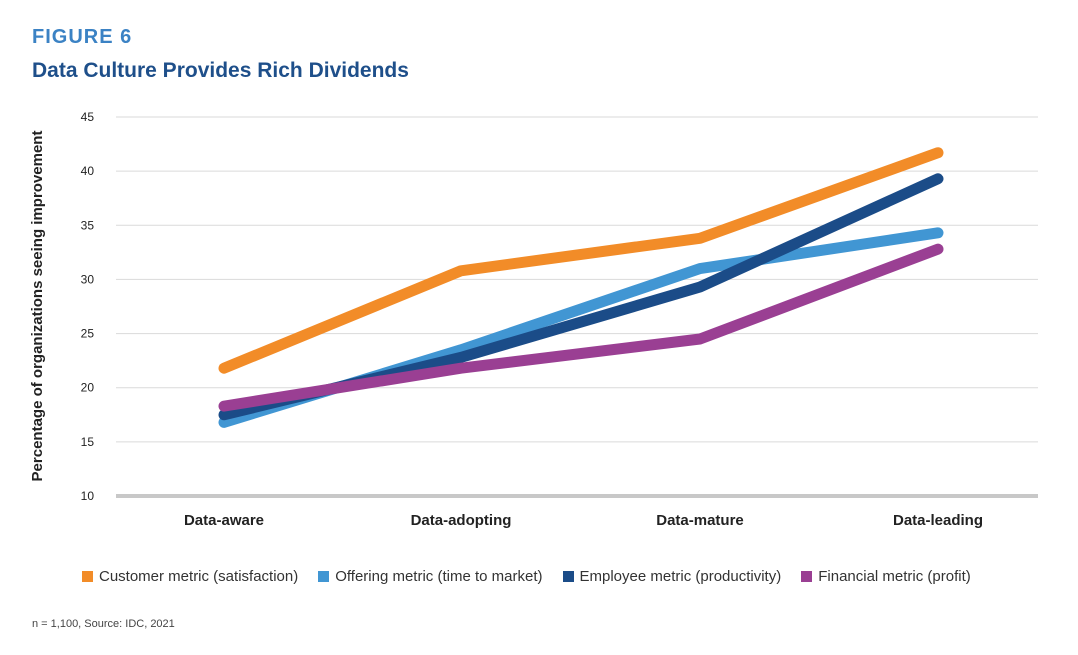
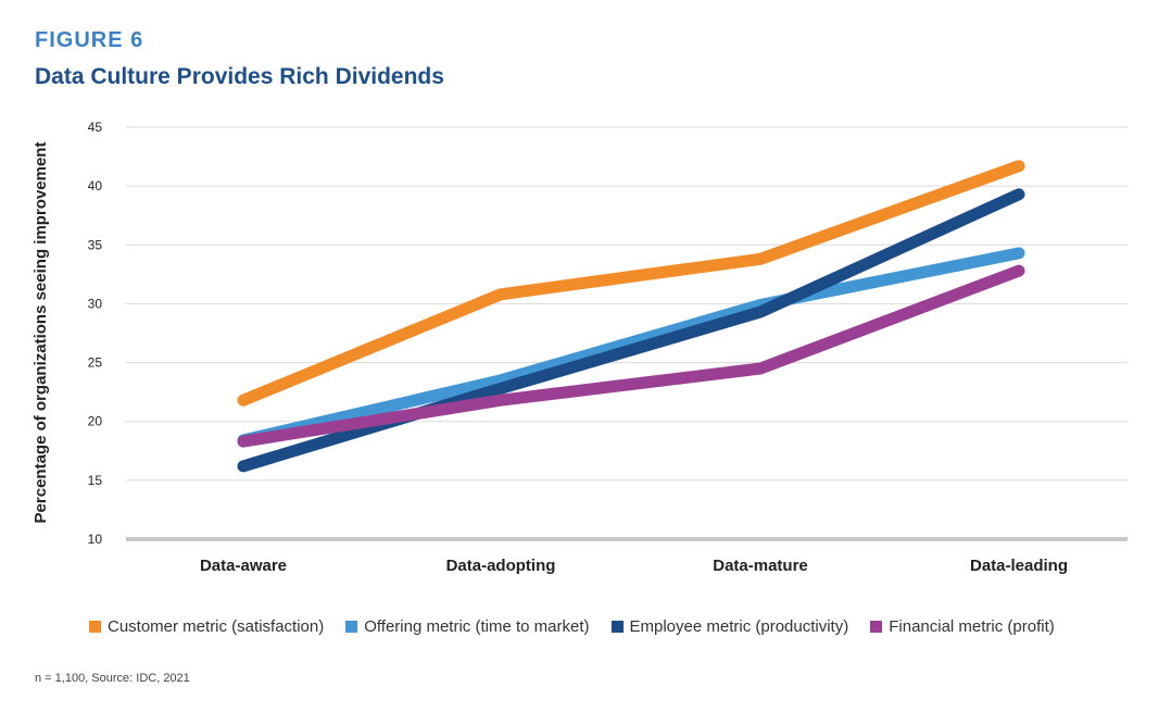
Offering metric (time to market)/Data-aware: 16.8 -> 18.4
Employee metric (productivity)/Data-aware: 17.5 -> 16.2
Offering metric (time to market)/Data-mature: 31.0 -> 29.9
